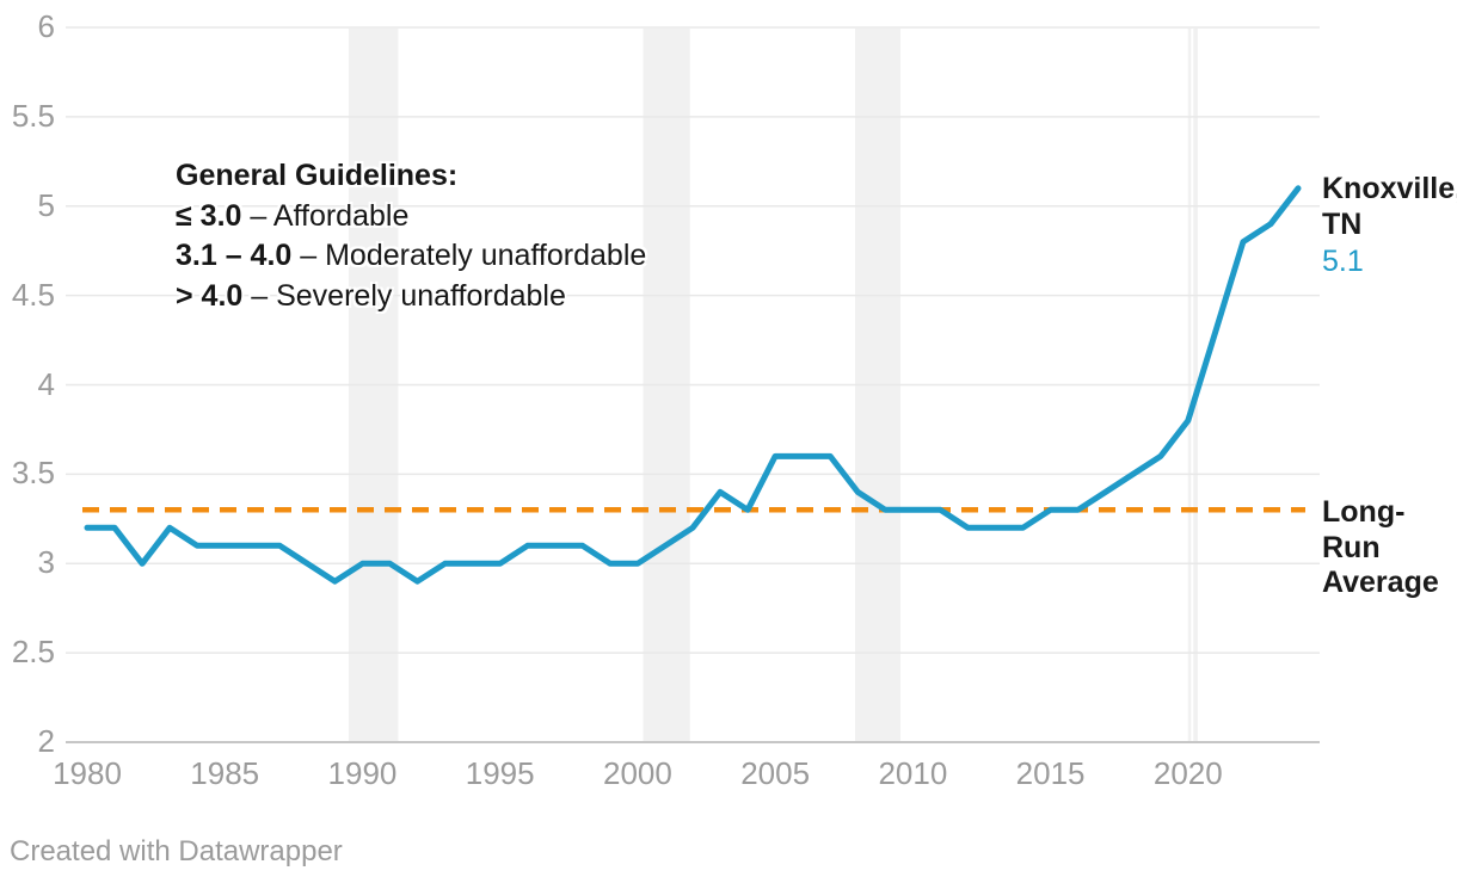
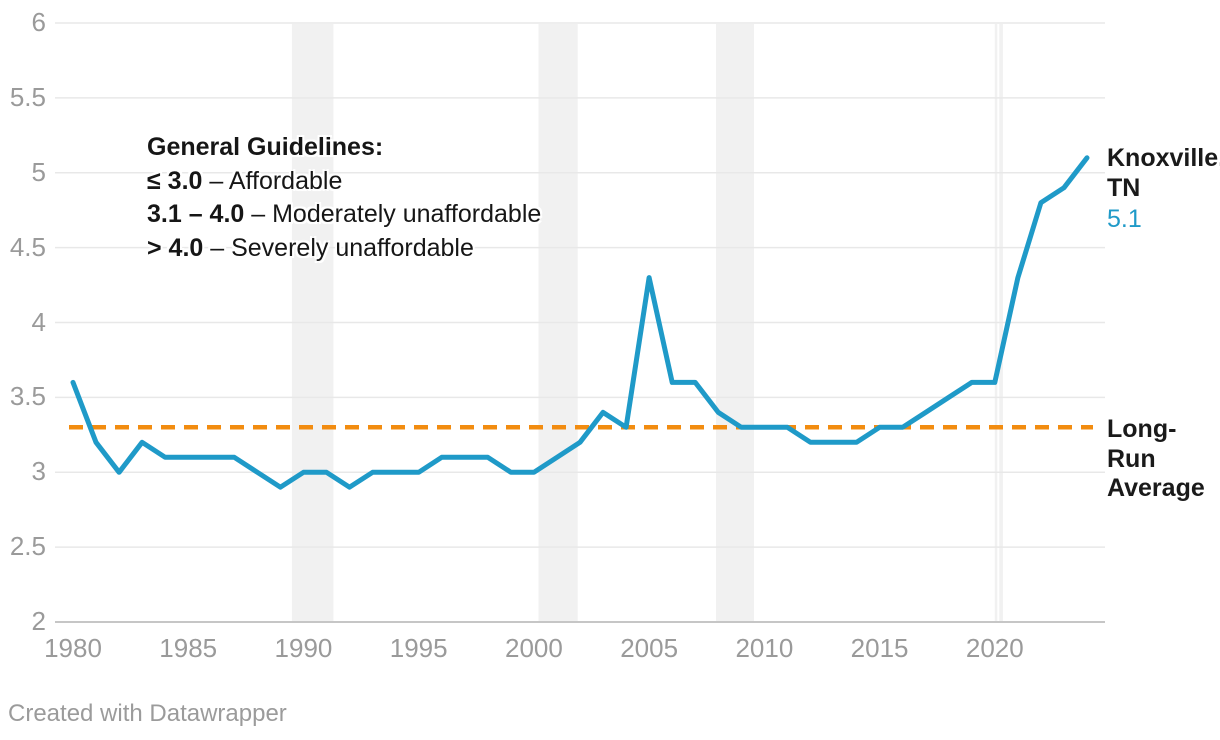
1980: 3.2 -> 3.6
2005: 3.6 -> 4.3
2020: 3.8 -> 3.6
